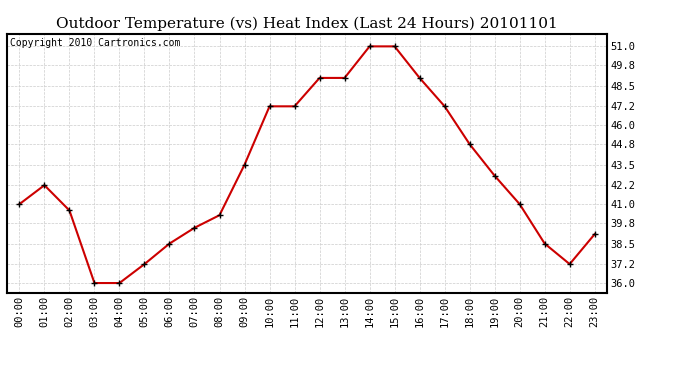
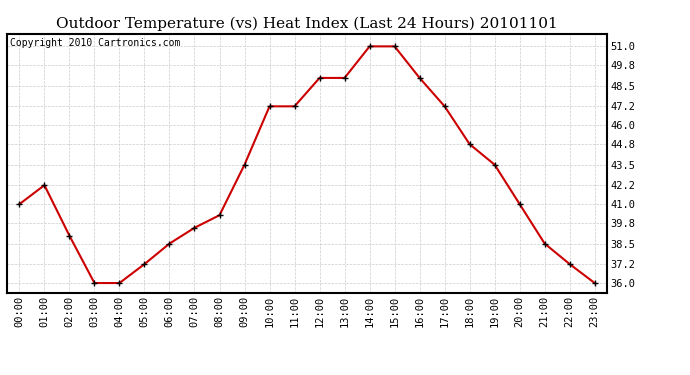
02:00: 40.6 -> 39.0
19:00: 42.8 -> 43.5
23:00: 39.1 -> 36.0
